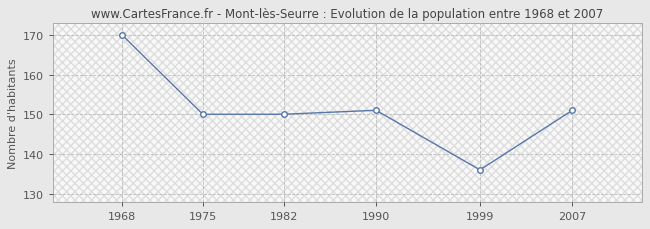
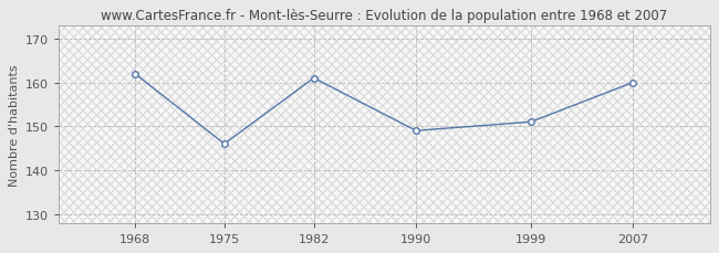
1968: 170 -> 162
1975: 150 -> 146
1982: 150 -> 161
1990: 151 -> 149
1999: 136 -> 151
2007: 151 -> 160
